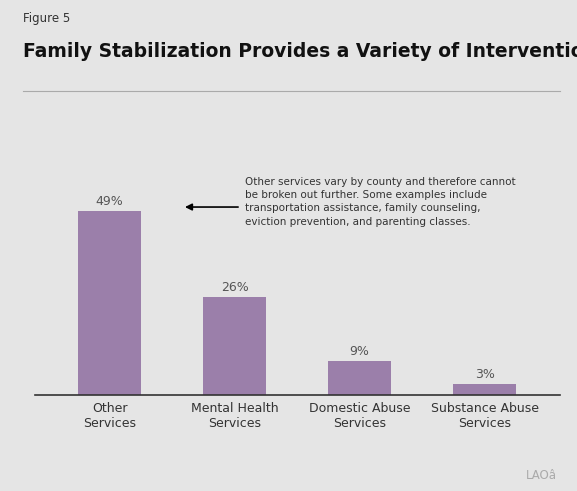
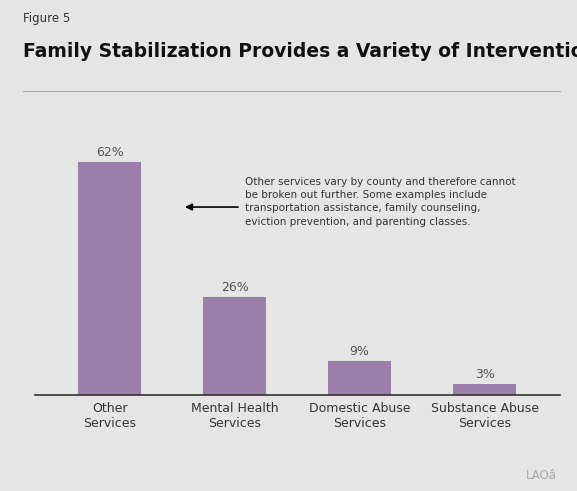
Other Services: 49% -> 62%
